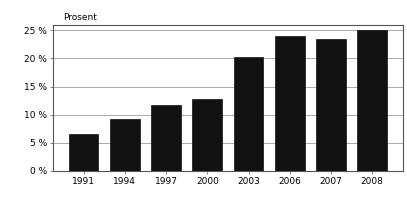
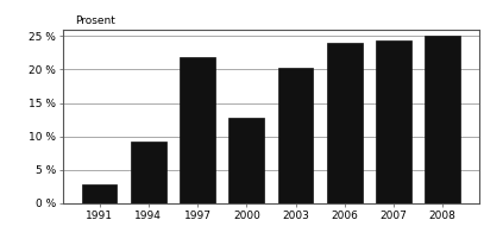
1991: 6.5 % -> 2.8 %
1997: 11.8 % -> 21.8 %
2007: 23.5 % -> 24.4 %
